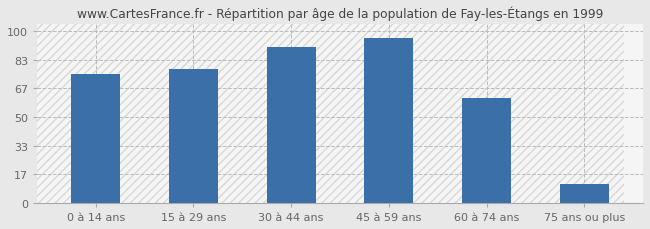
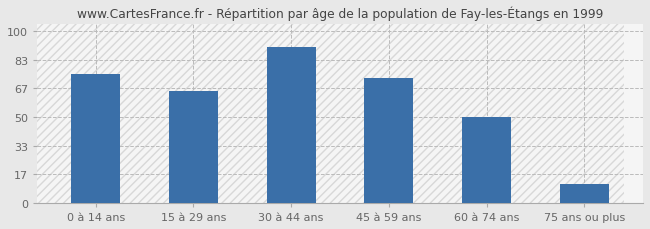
15 à 29 ans: 78 -> 65
45 à 59 ans: 96 -> 73
60 à 74 ans: 61 -> 50
